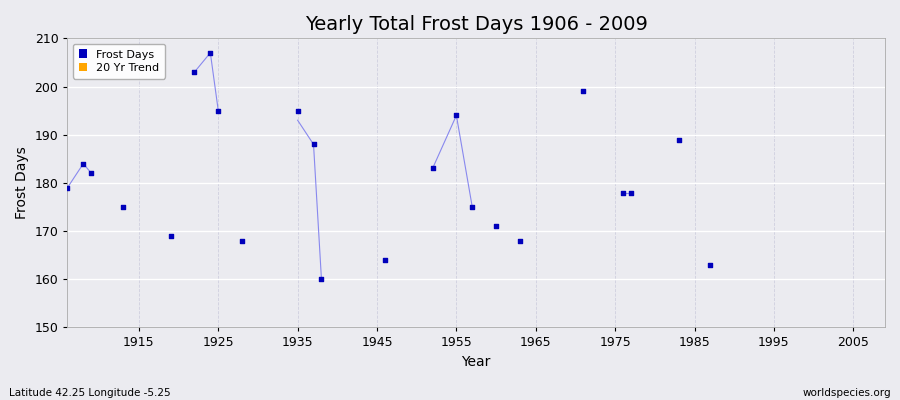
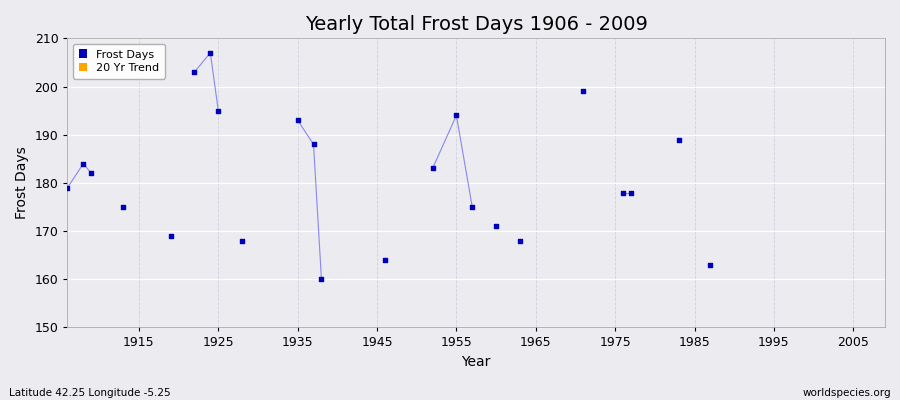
Frost Days/1935: 195 -> 193
